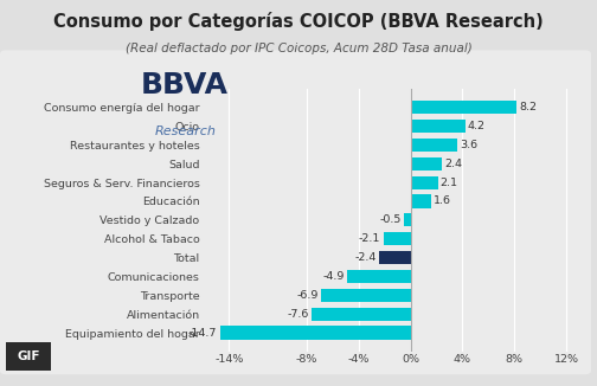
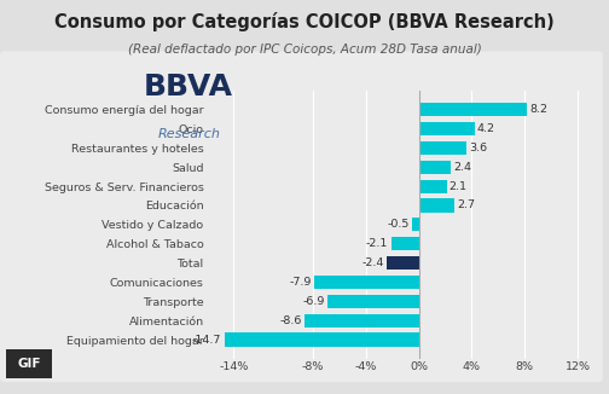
Educación: 1.6 -> 2.7
Comunicaciones: -4.9 -> -7.9
Alimentación: -7.6 -> -8.6
